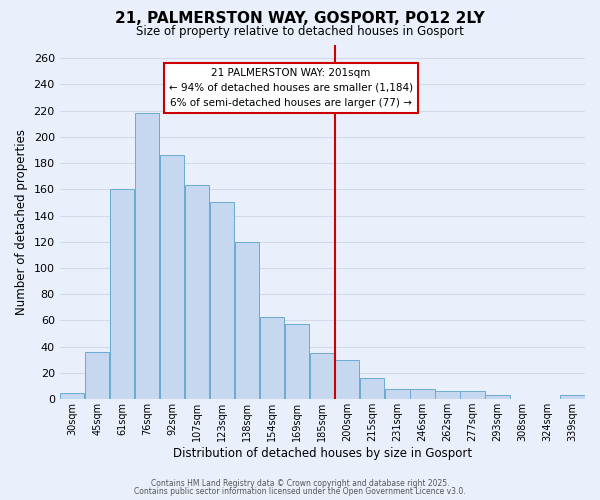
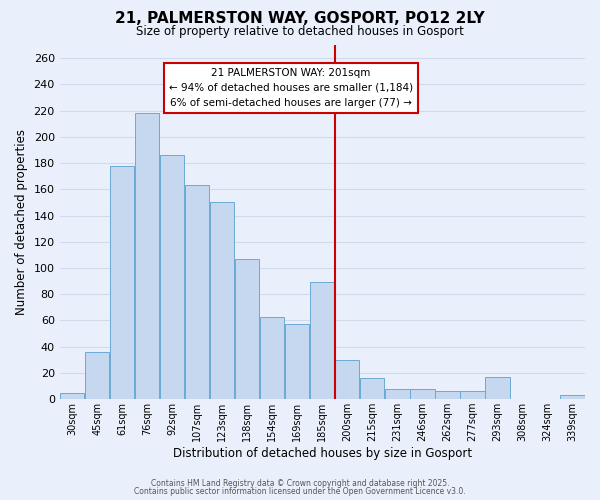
61sqm: 160 -> 178
138sqm: 120 -> 107
185sqm: 35 -> 89
293sqm: 3 -> 17
